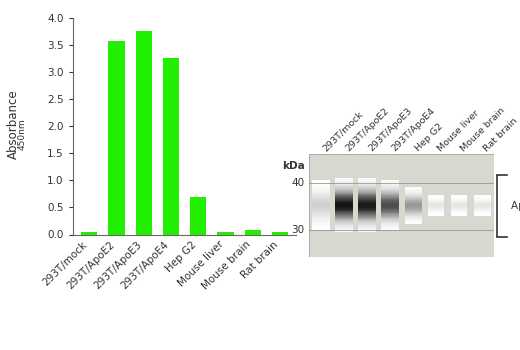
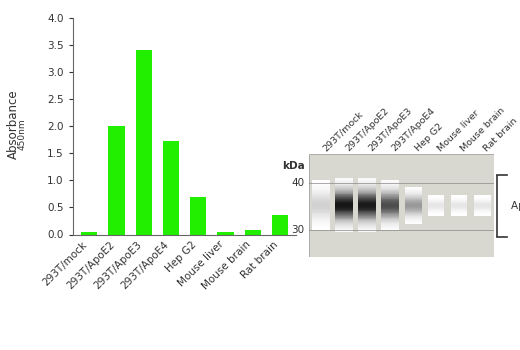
293T/ApoE2: 3.56 -> 2.00
293T/ApoE3: 3.75 -> 3.40
293T/ApoE4: 3.25 -> 1.72
Rat brain: 0.04 -> 0.36
